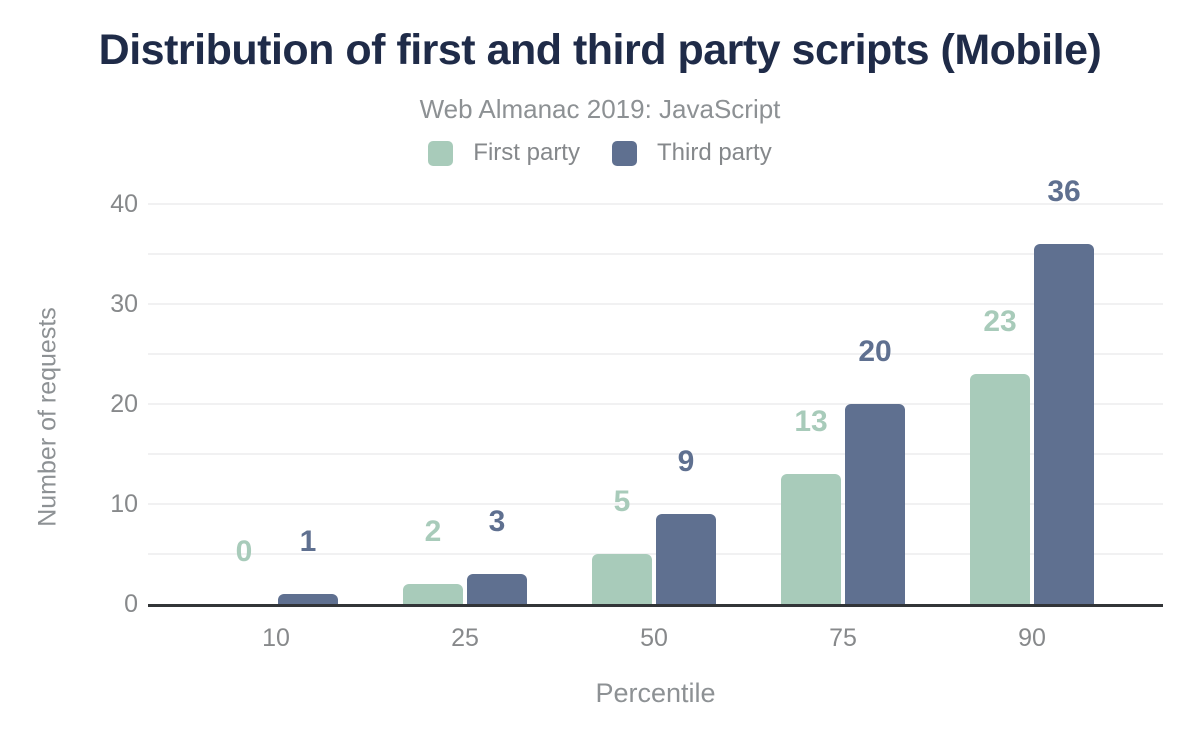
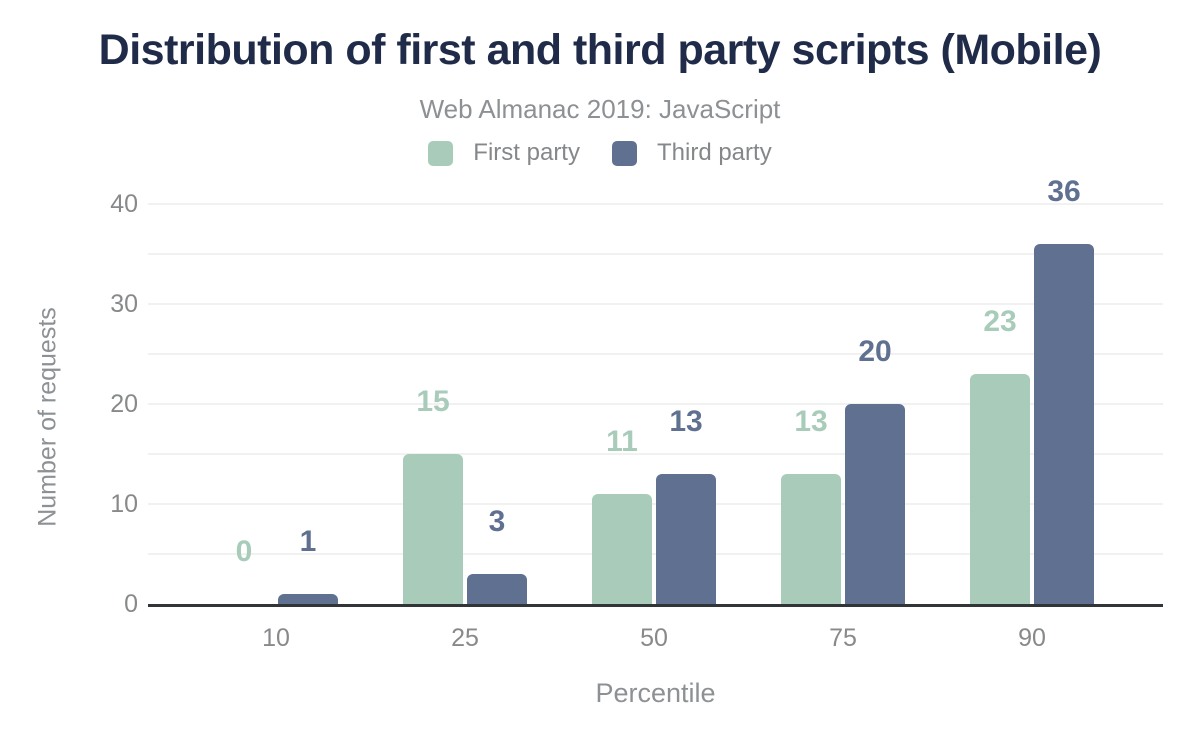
First party/25: 2 -> 15
First party/50: 5 -> 11
Third party/50: 9 -> 13
